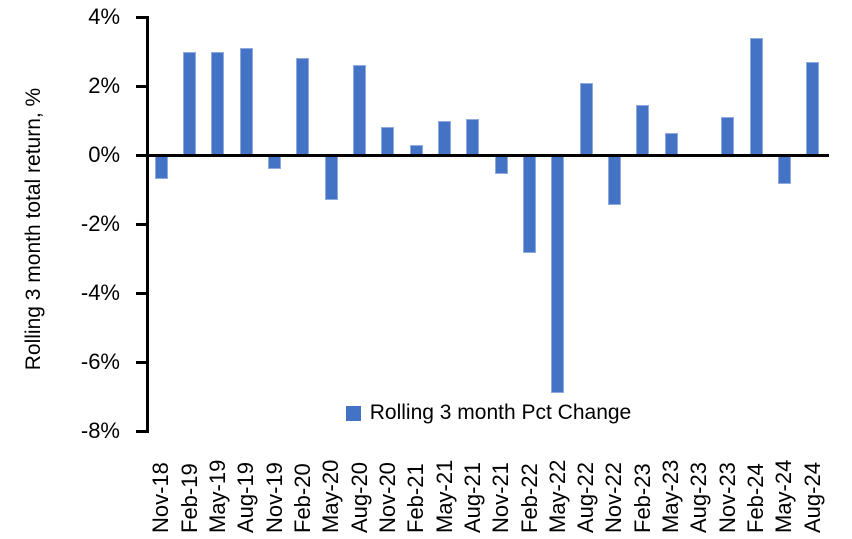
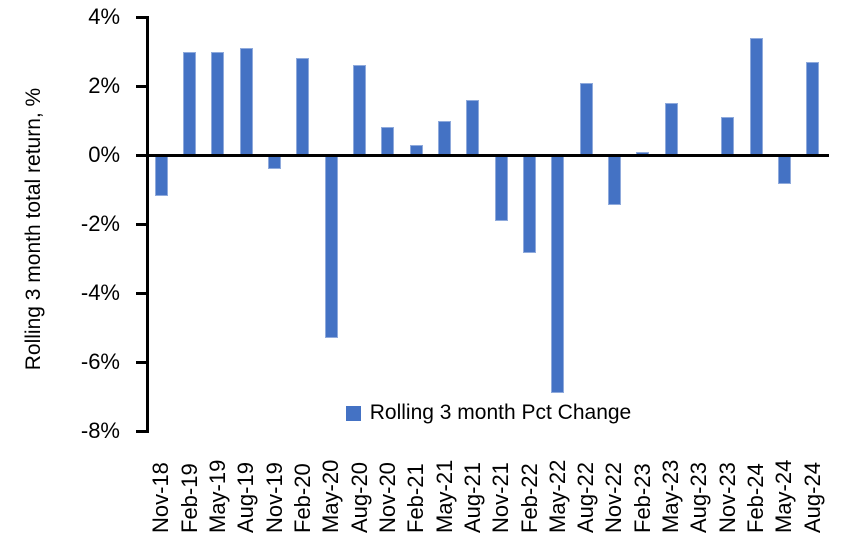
Nov-18: -0.7% -> -1.2%
May-20: -1.3% -> -5.3%
Aug-21: 1.1% -> 1.6%
Nov-21: -0.6% -> -1.9%
Feb-23: 1.4% -> 0.1%
May-23: 0.7% -> 1.5%
